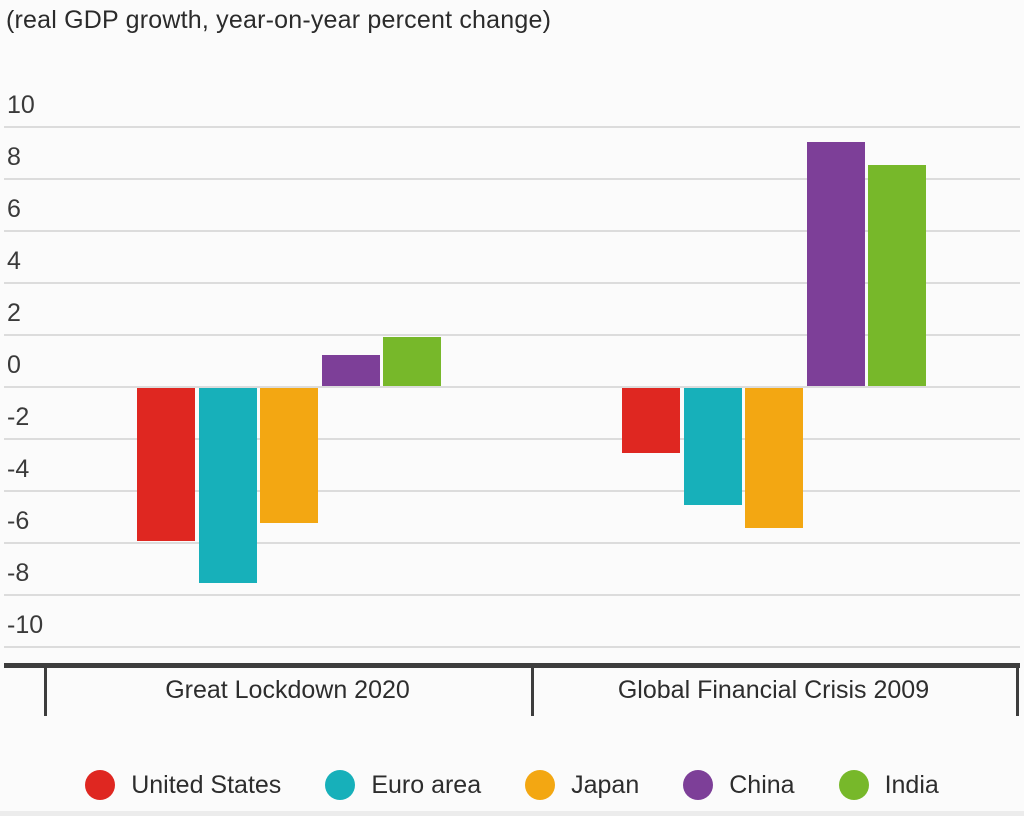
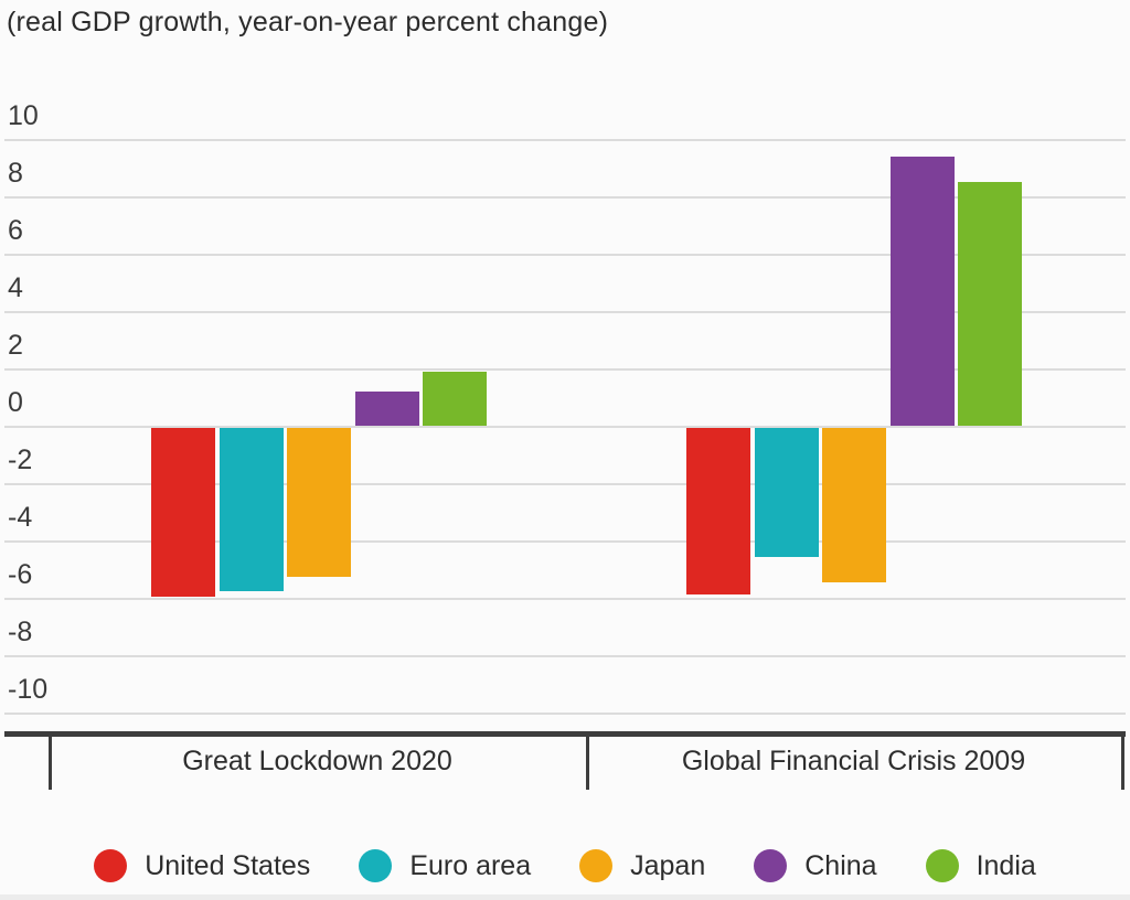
Euro area/Great Lockdown 2020: -7.5 -> -5.7
United States/Global Financial Crisis 2009: -2.5 -> -5.8
